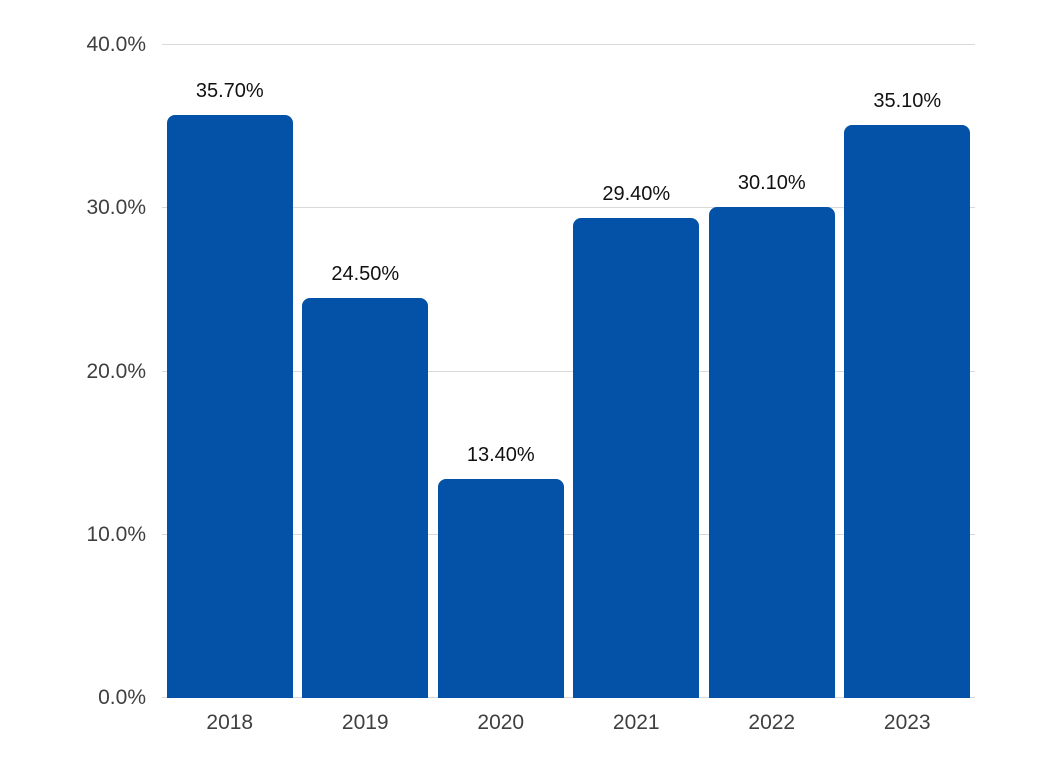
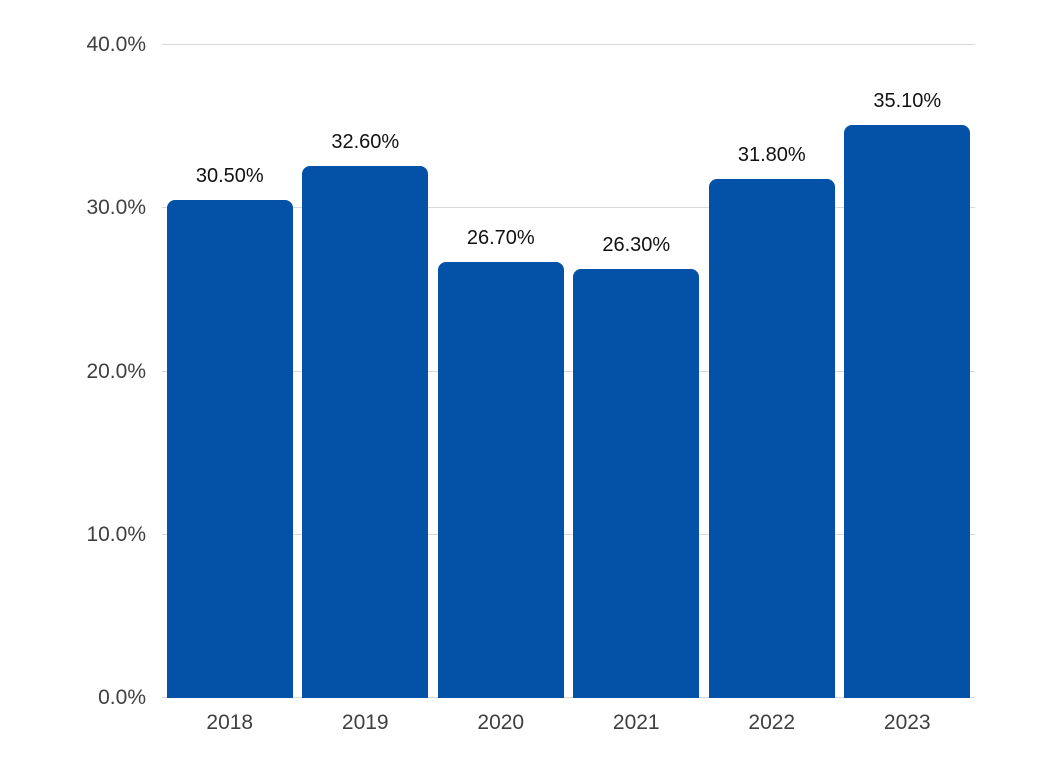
2018: 35.70% -> 30.50%
2019: 24.50% -> 32.60%
2020: 13.40% -> 26.70%
2021: 29.40% -> 26.30%
2022: 30.10% -> 31.80%
